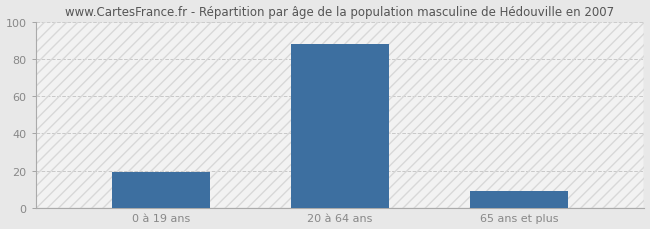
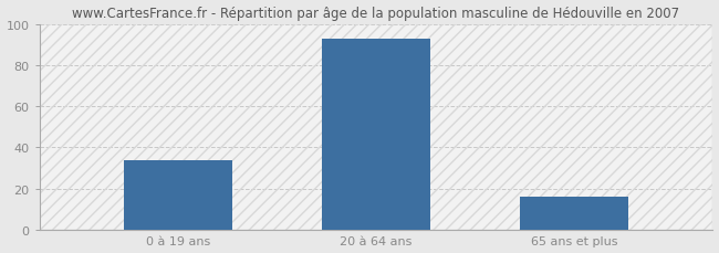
0 à 19 ans: 19 -> 34
20 à 64 ans: 88 -> 93
65 ans et plus: 9 -> 16
